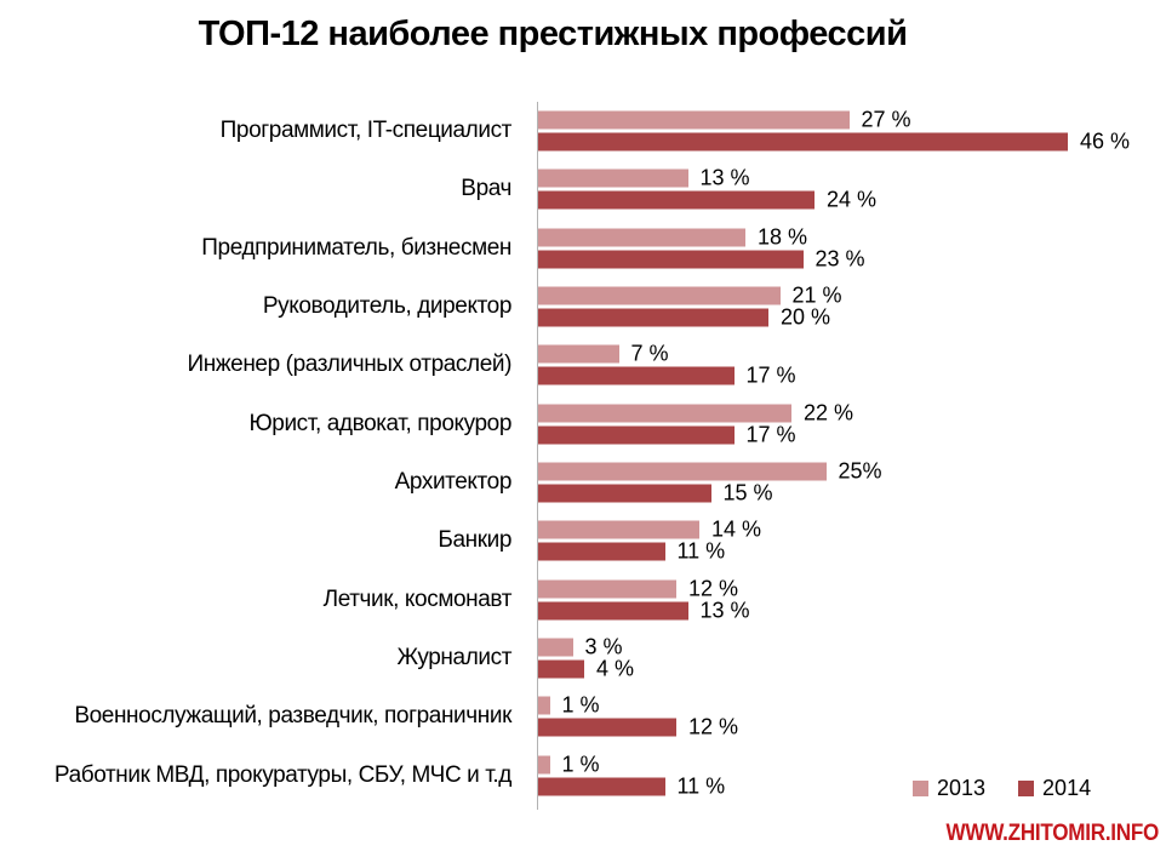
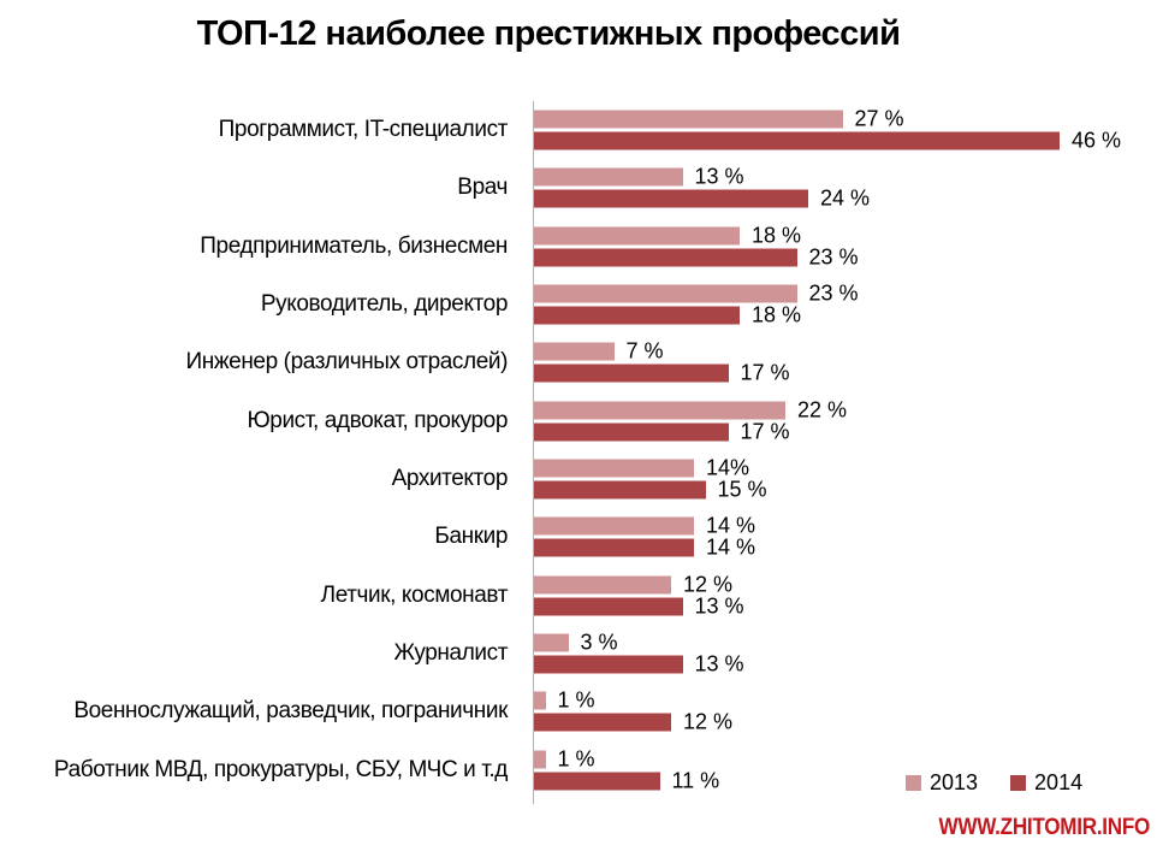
2013/Руководитель, директор: 21 -> 23
2014/Руководитель, директор: 20 -> 18
2013/Архитектор: 25% -> 14%
2014/Банкир: 11 -> 14
2014/Журналист: 4 -> 13
